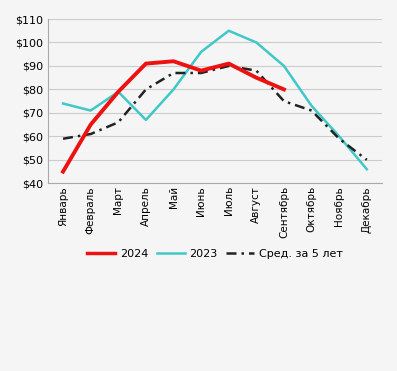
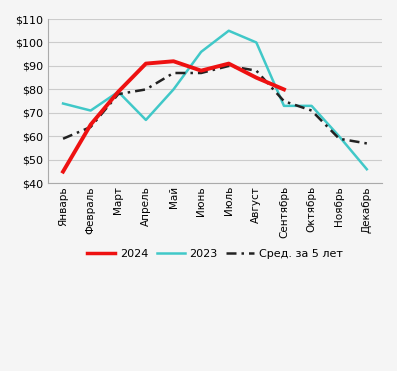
Сред. за 5 лет/Февраль: $61 -> $64
Сред. за 5 лет/Март: $66 -> $78
2023/Сентябрь: $90 -> $73
Сред. за 5 лет/Декабрь: $50 -> $57
